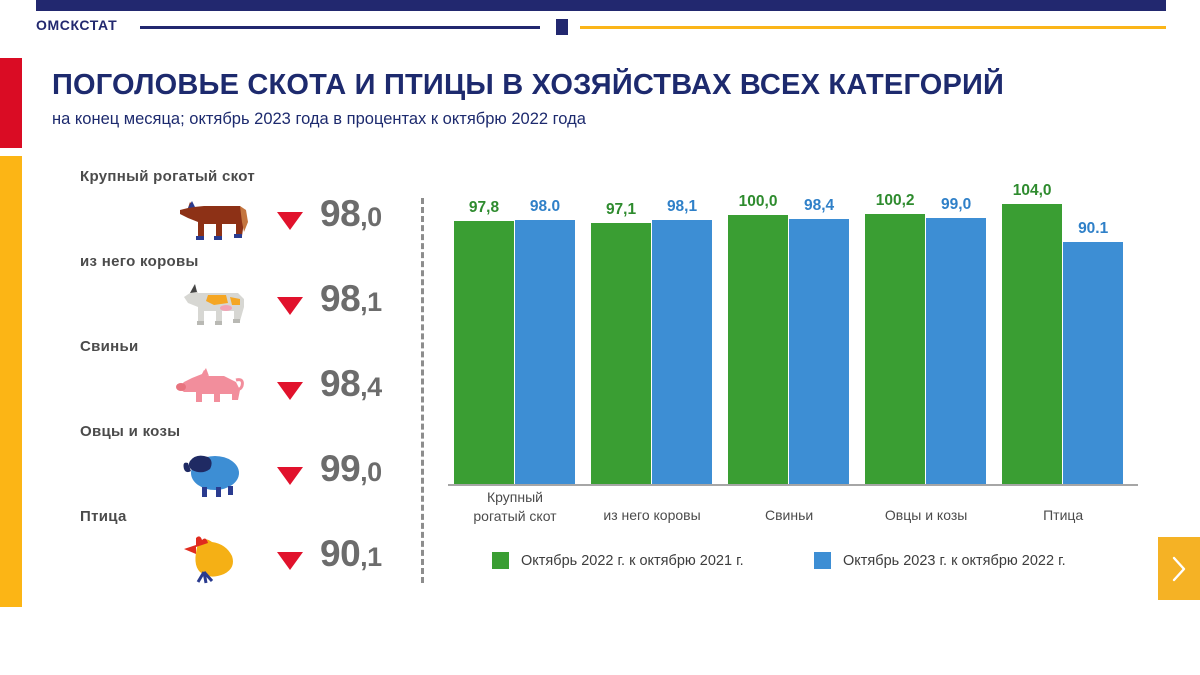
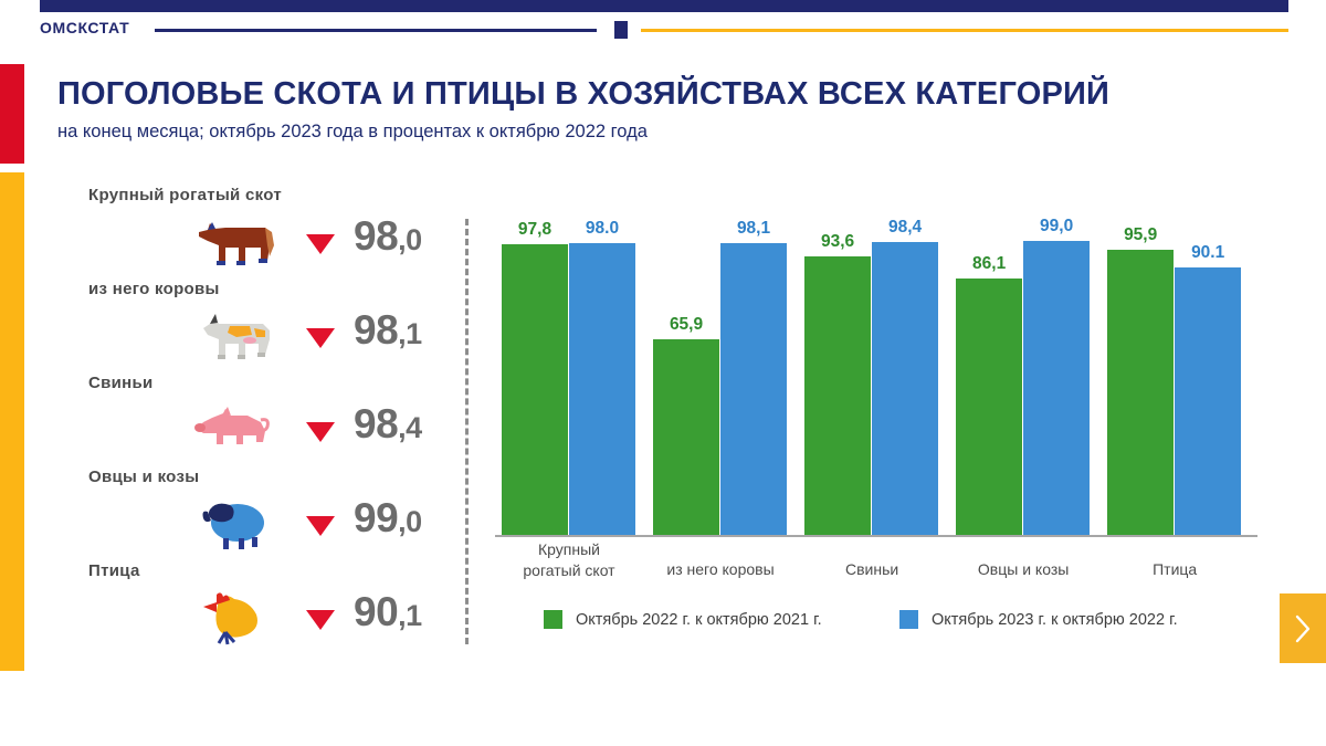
Октябрь 2022 г. к октябрю 2021 г./из него коровы: 97,1 -> 65,9
Октябрь 2022 г. к октябрю 2021 г./Свиньи: 100,0 -> 93,6
Октябрь 2022 г. к октябрю 2021 г./Овцы и козы: 100,2 -> 86,1
Октябрь 2022 г. к октябрю 2021 г./Птица: 104,0 -> 95,9
